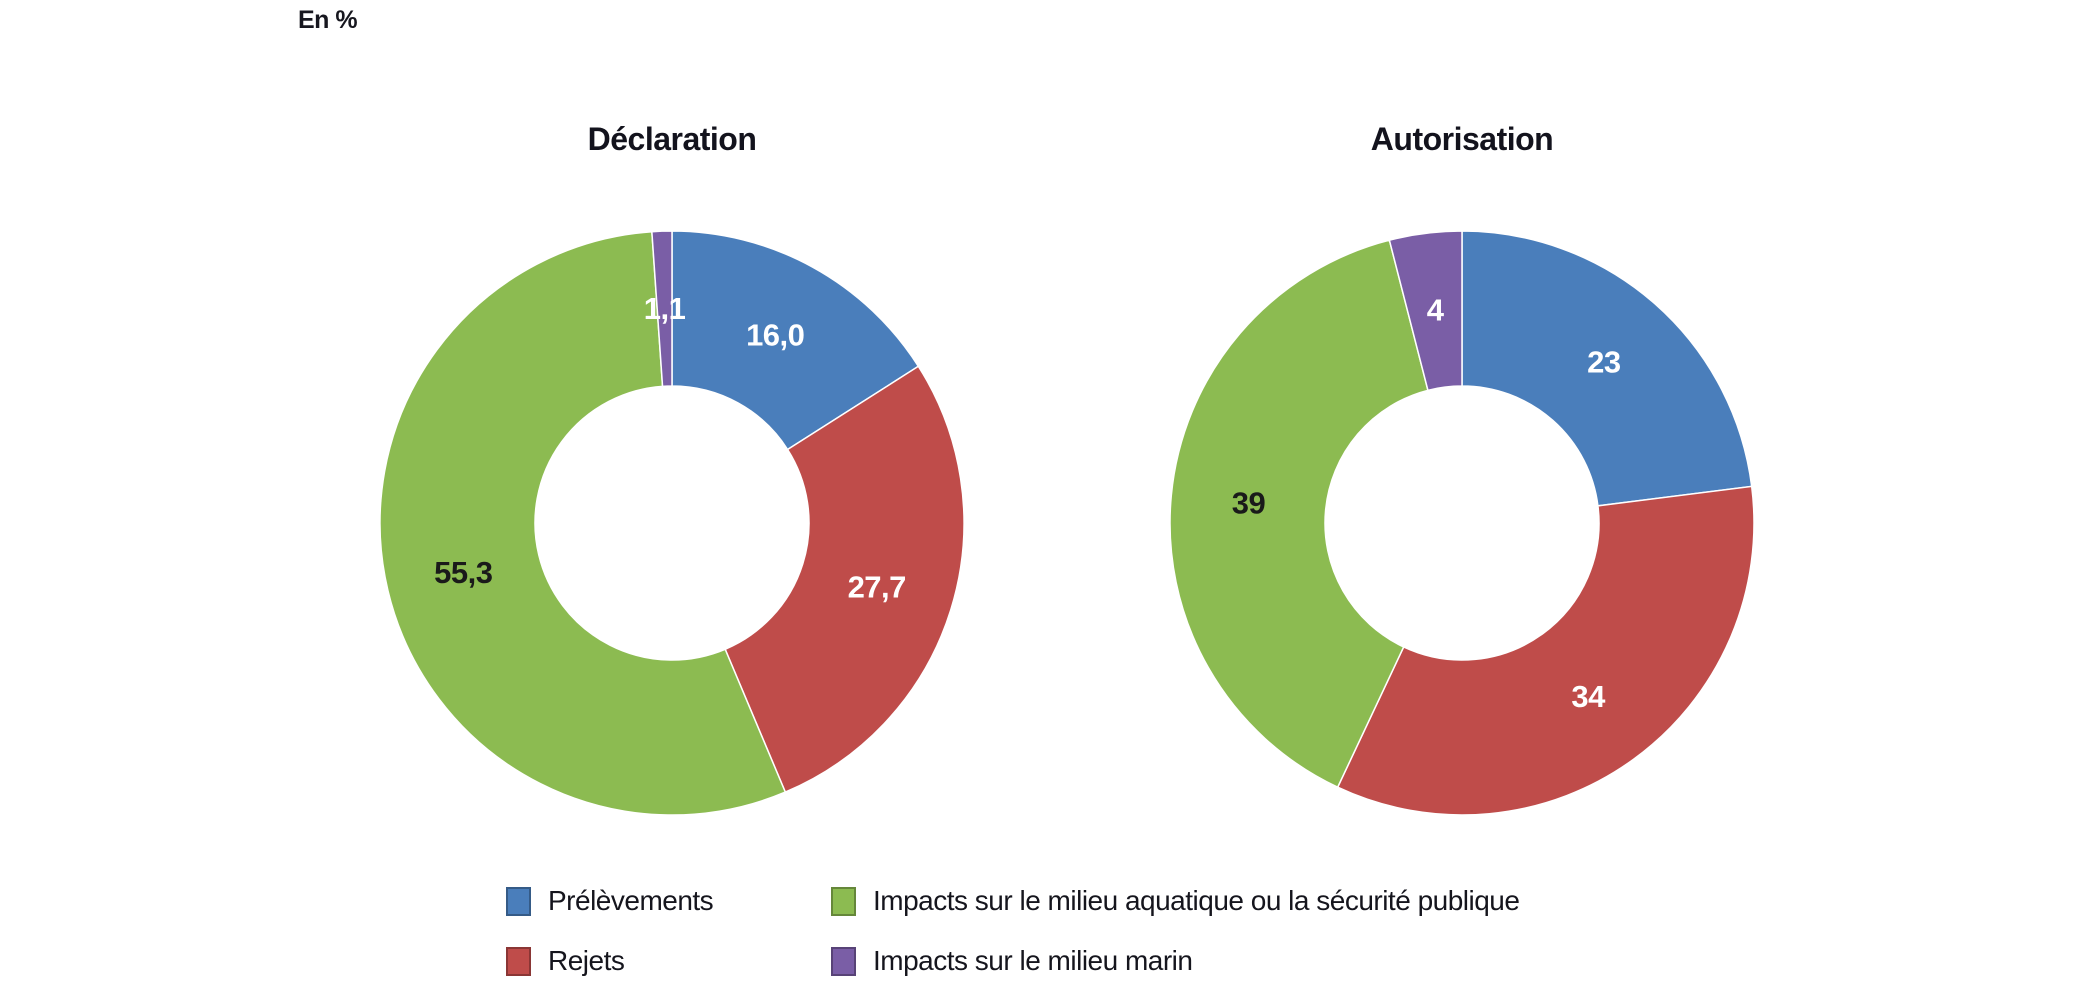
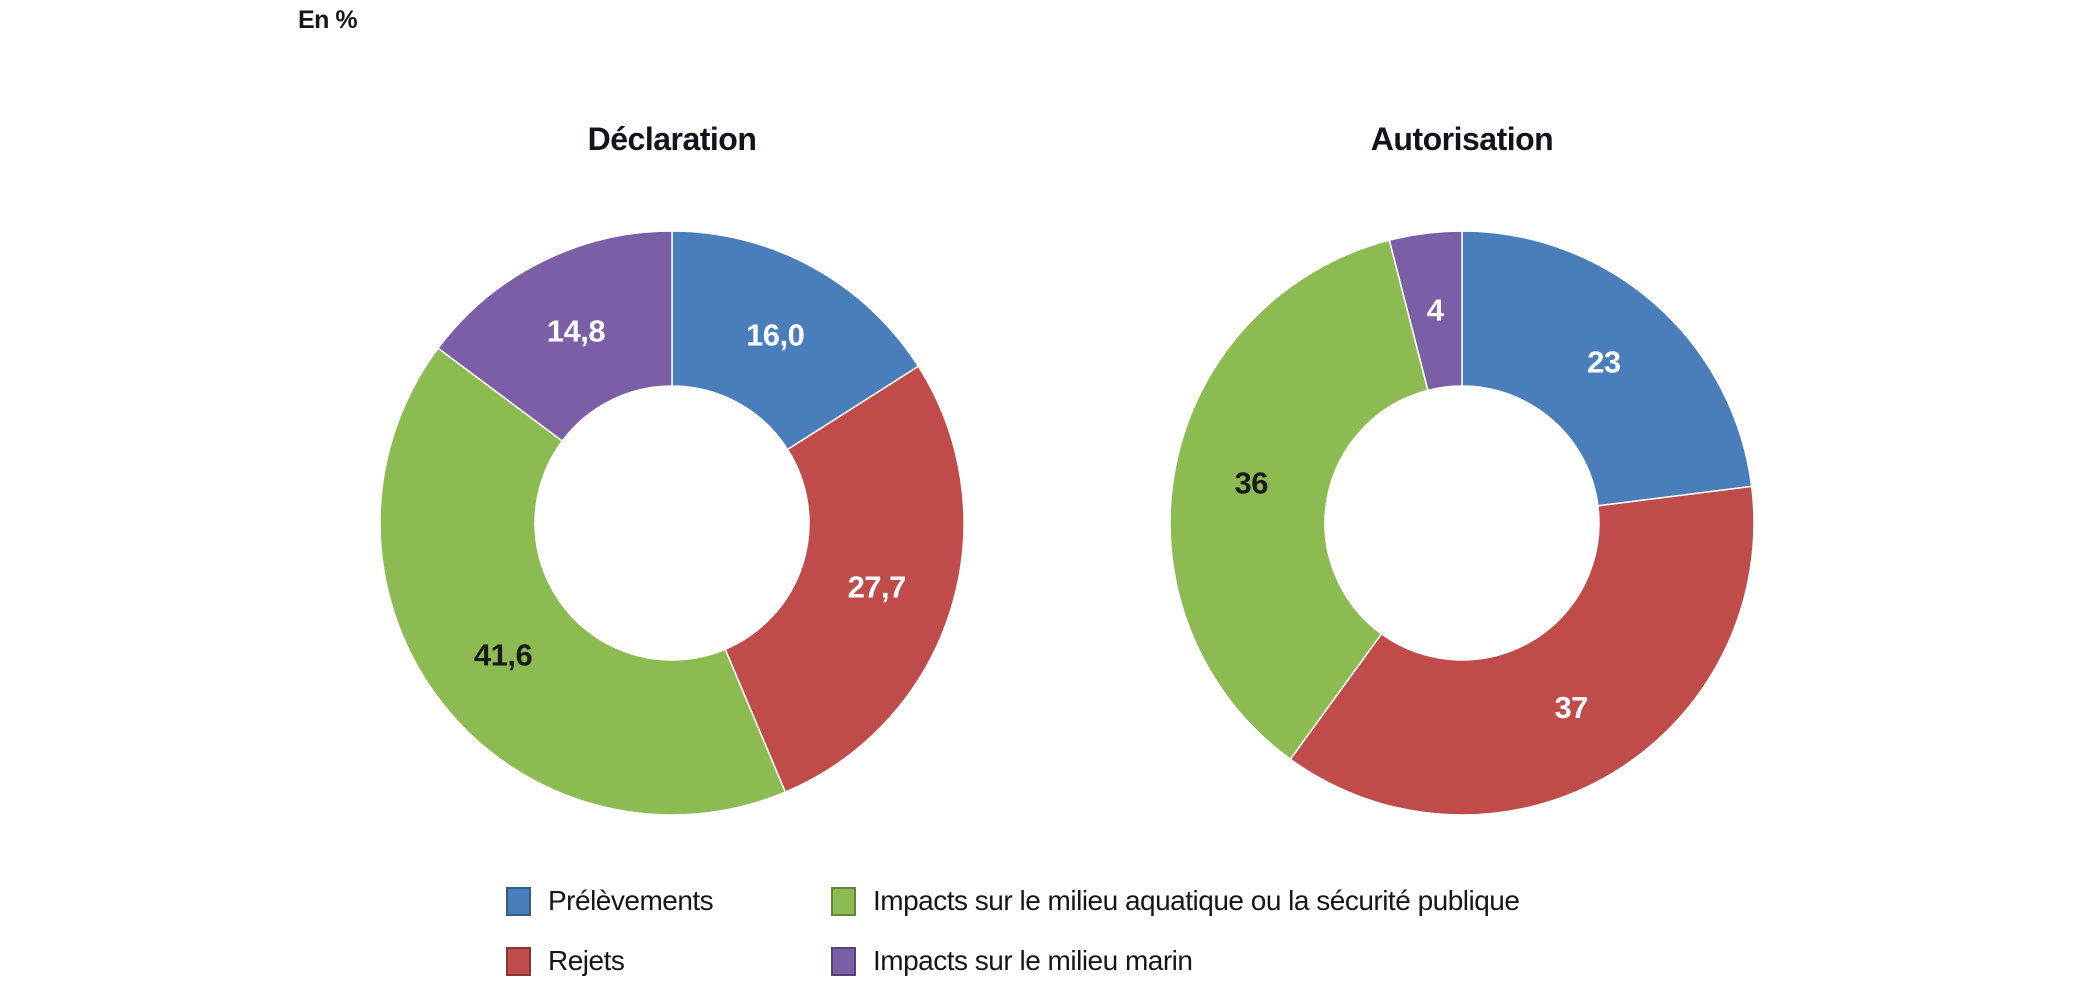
Déclaration/Impacts sur le milieu aquatique ou la sécurité publique: 55,3 -> 41,6
Déclaration/Impacts sur le milieu marin: 1,1 -> 14,8
Autorisation/Rejets: 34 -> 37
Autorisation/Impacts sur le milieu aquatique ou la sécurité publique: 39 -> 36
